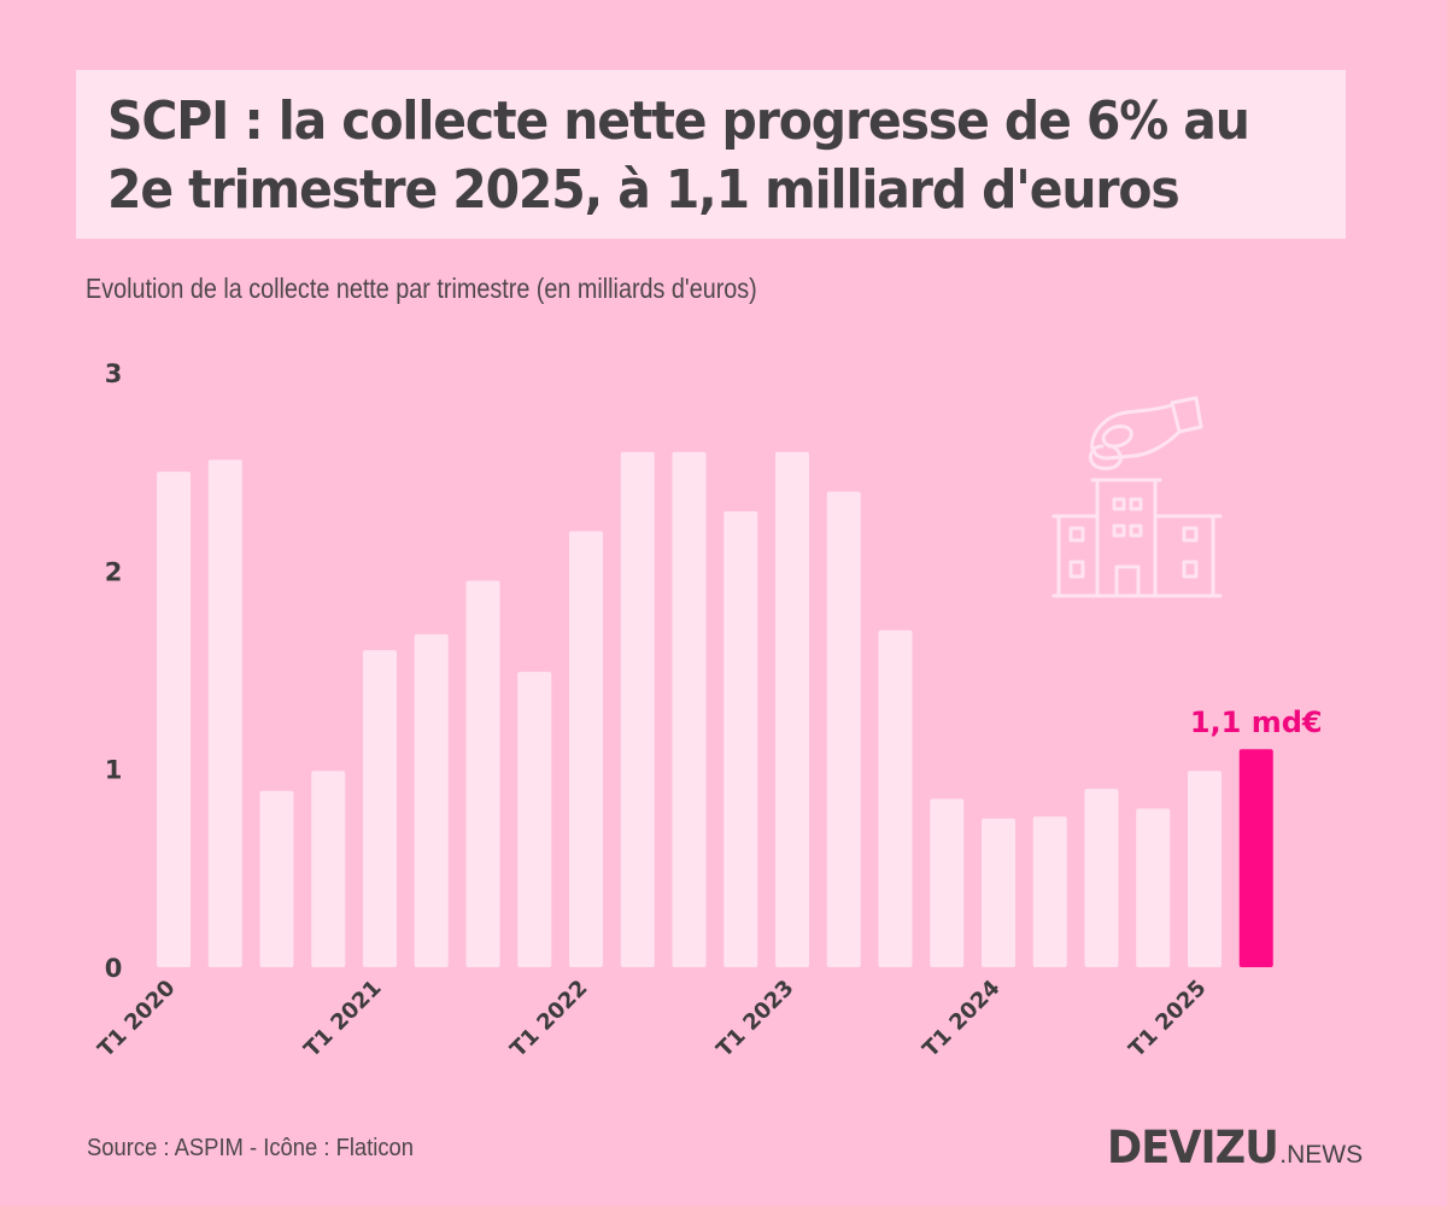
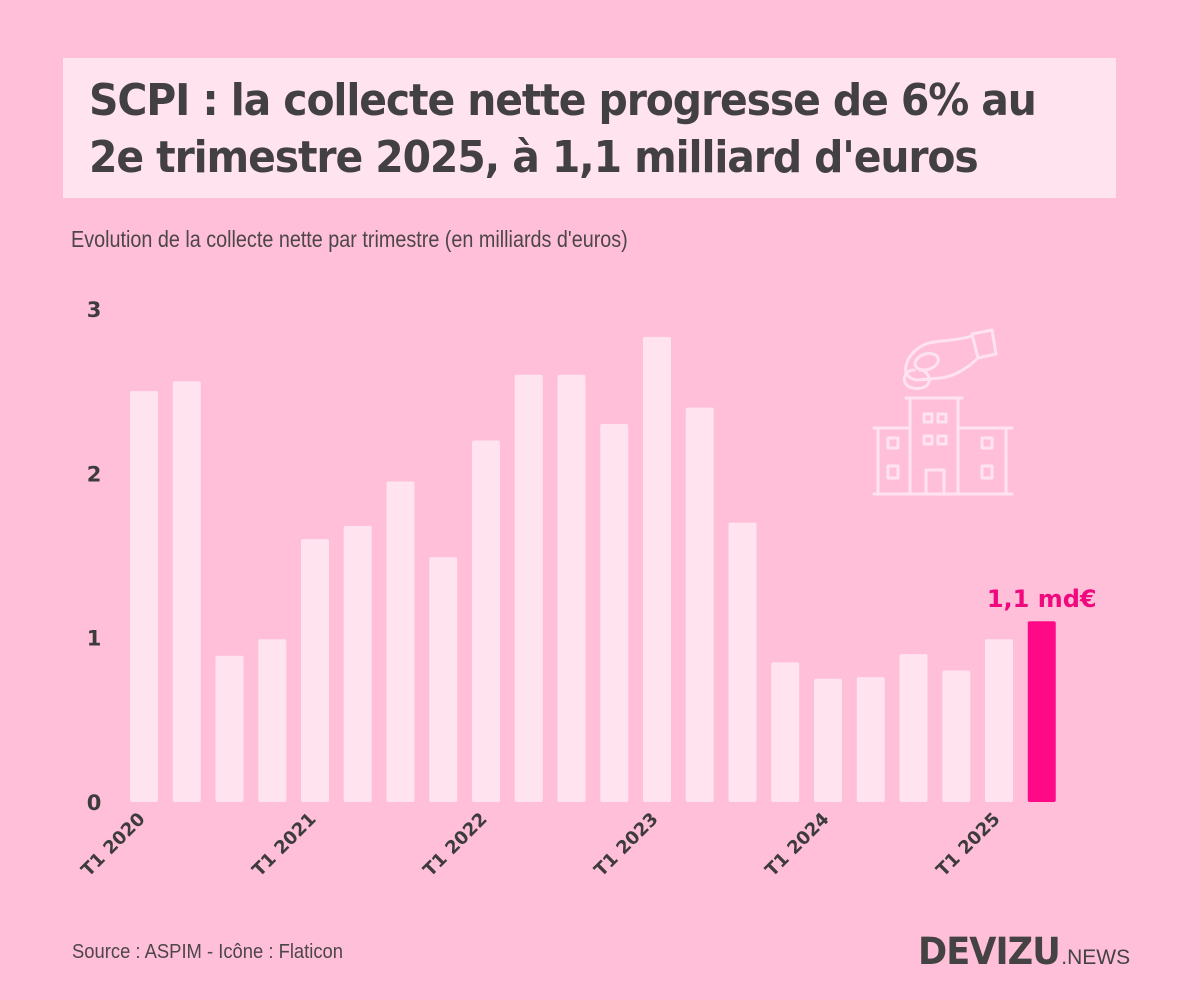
T1 2023: 2.60 -> 2.83
